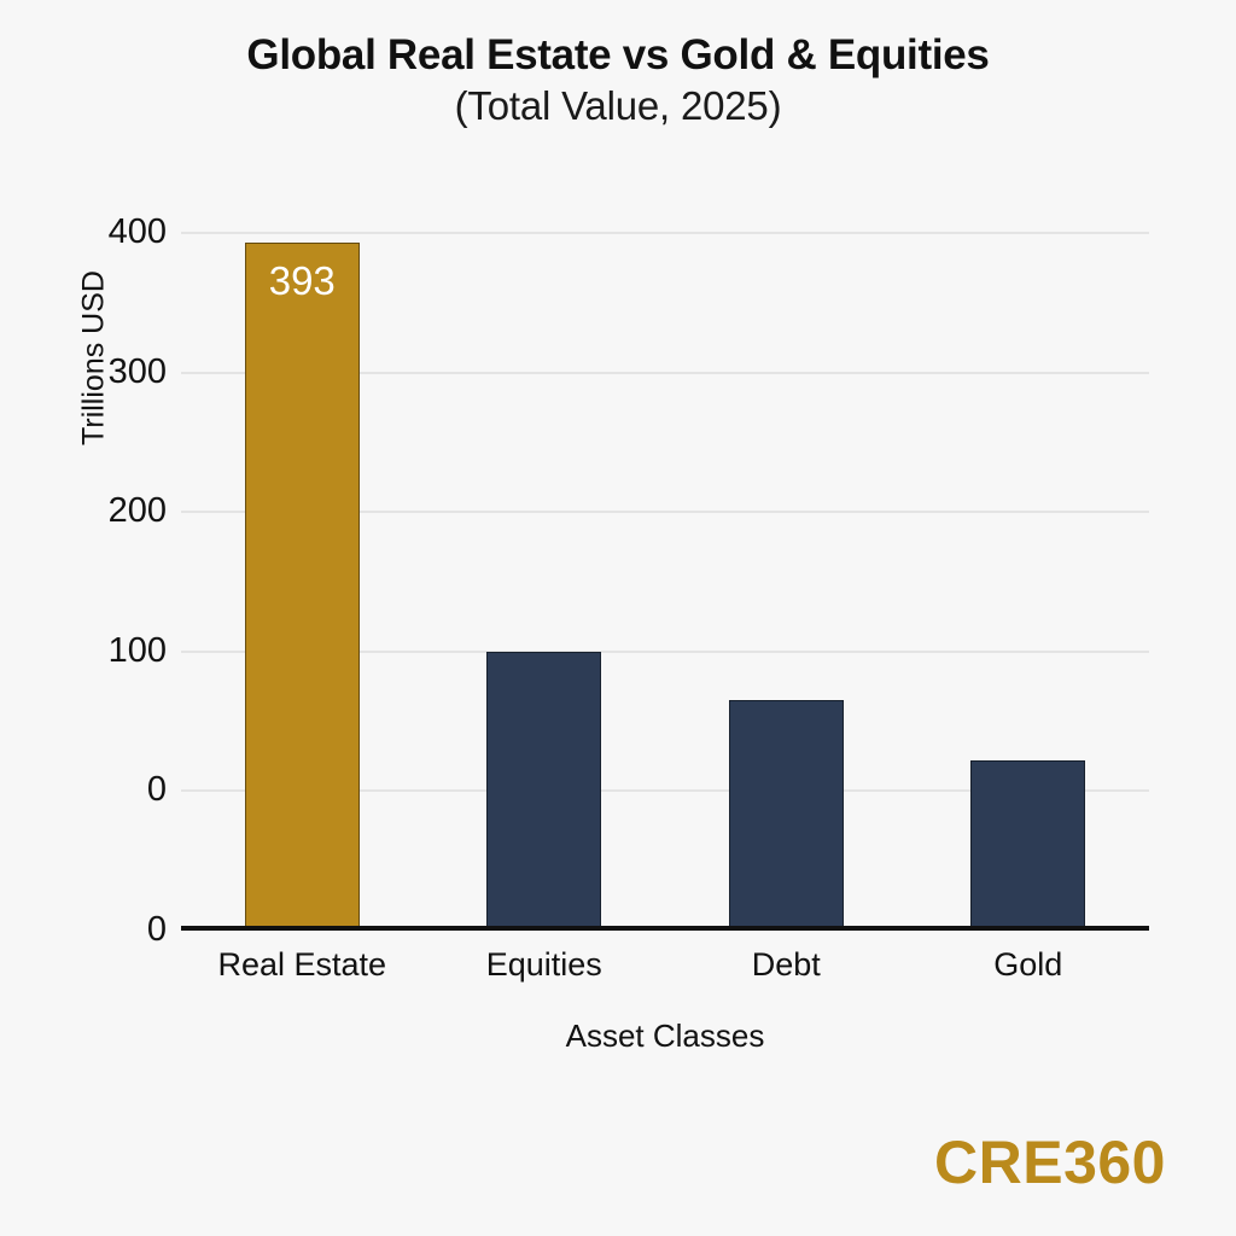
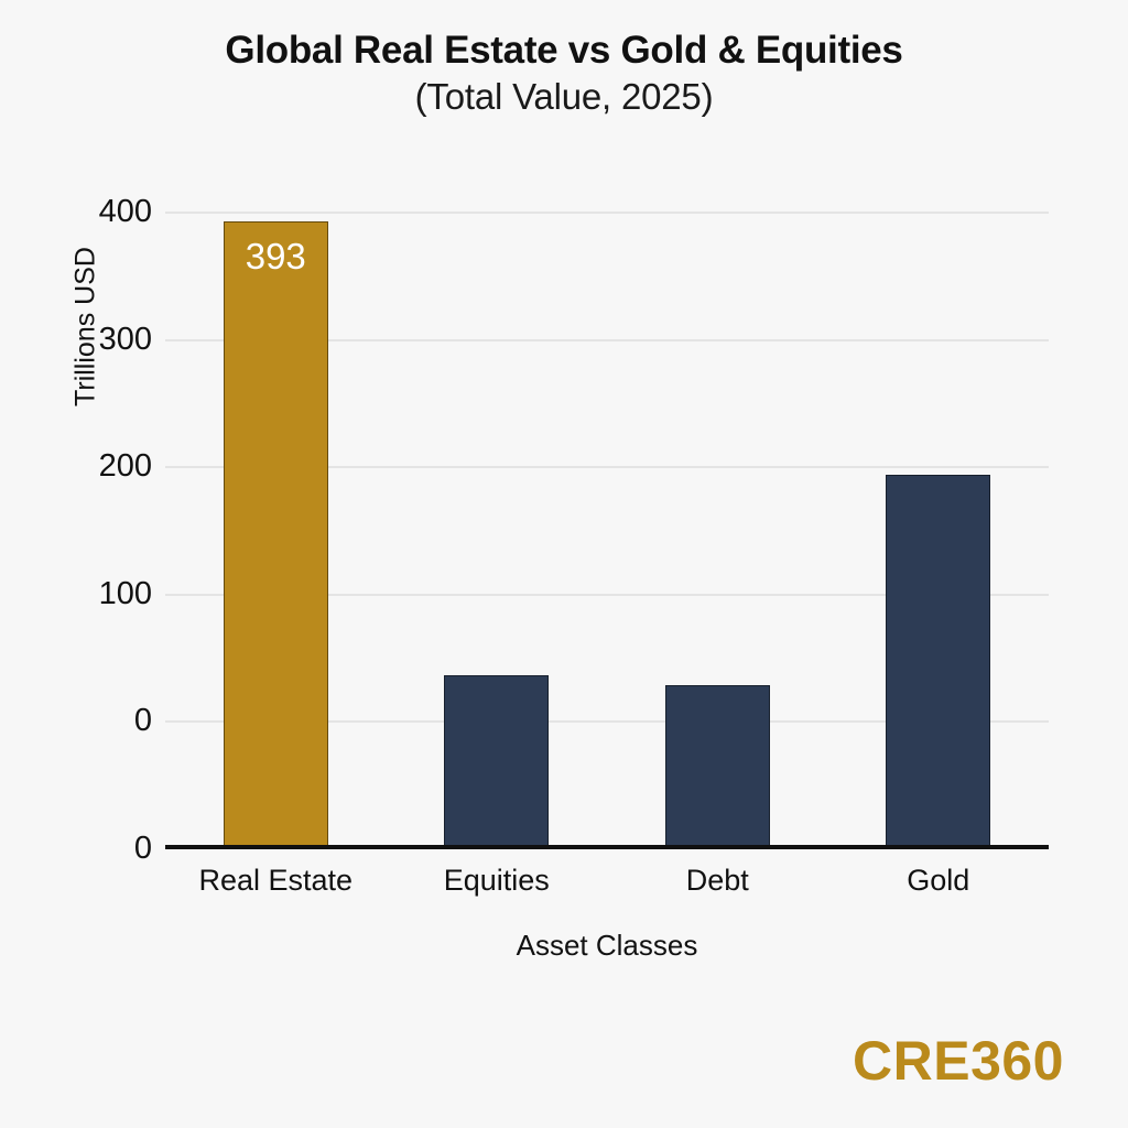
Equities: 100 -> 37
Debt: 65 -> 29
Gold: 22 -> 194
